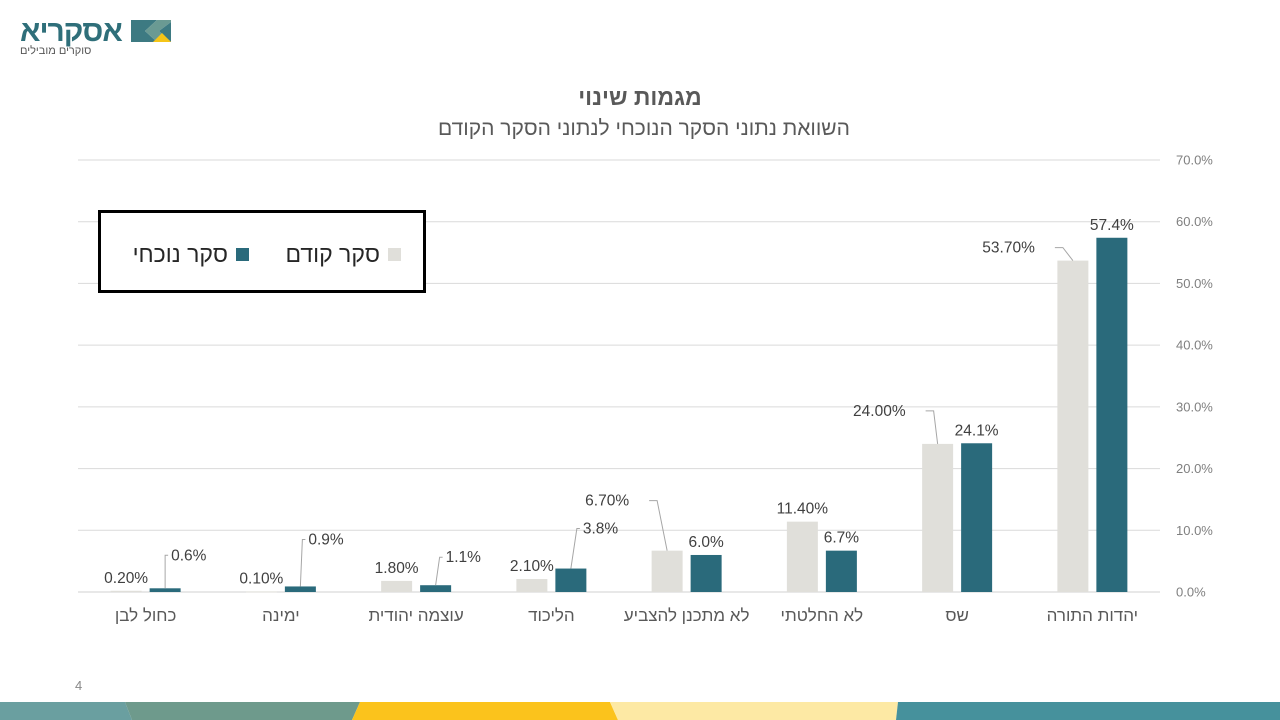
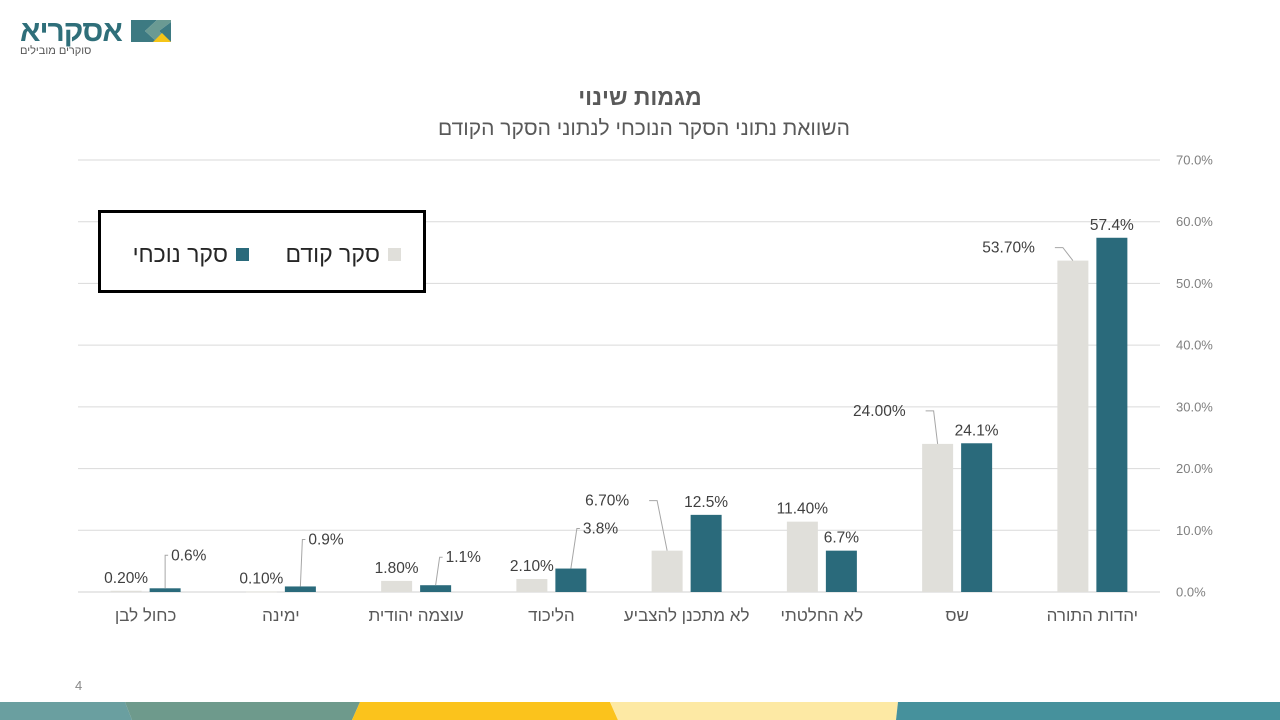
סקר נוכחי/לא מתכנן להצביע: 6.0% -> 12.5%
